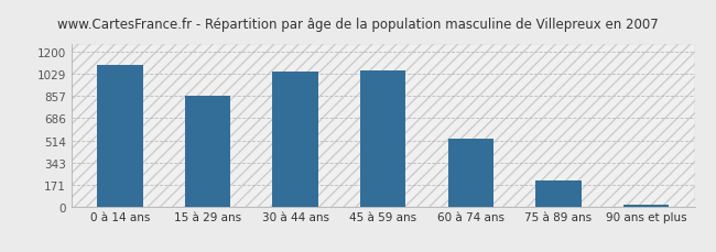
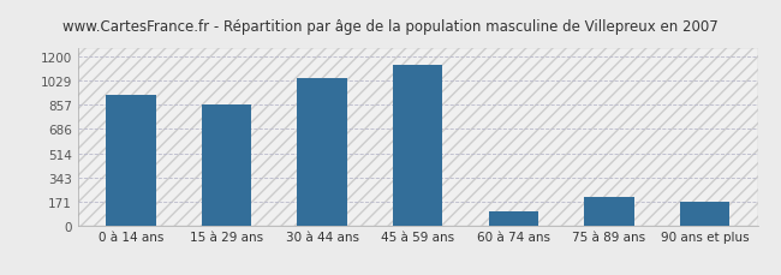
0 à 14 ans: 1100 -> 930
45 à 59 ans: 1060 -> 1140
60 à 74 ans: 530 -> 100
90 ans et plus: 20 -> 170
